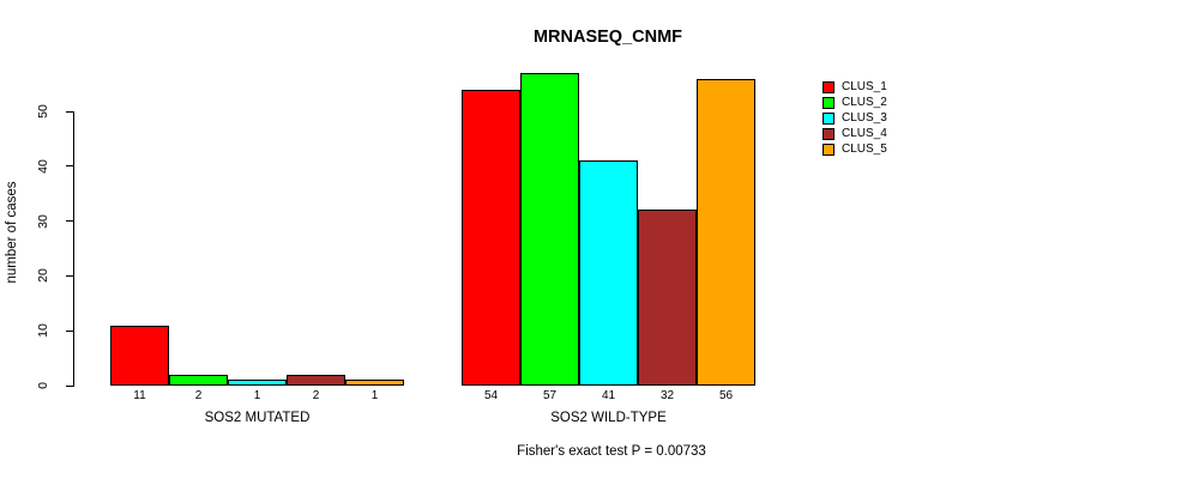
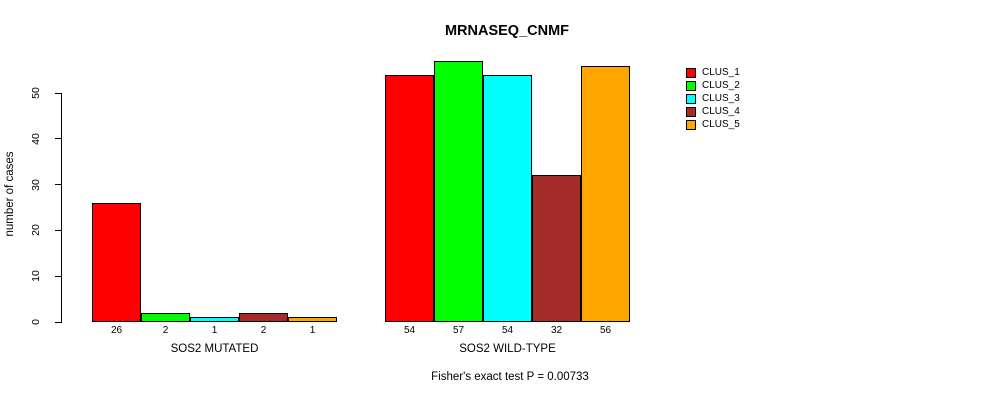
CLUS_1/SOS2 MUTATED: 11 -> 26
CLUS_3/SOS2 WILD-TYPE: 41 -> 54
